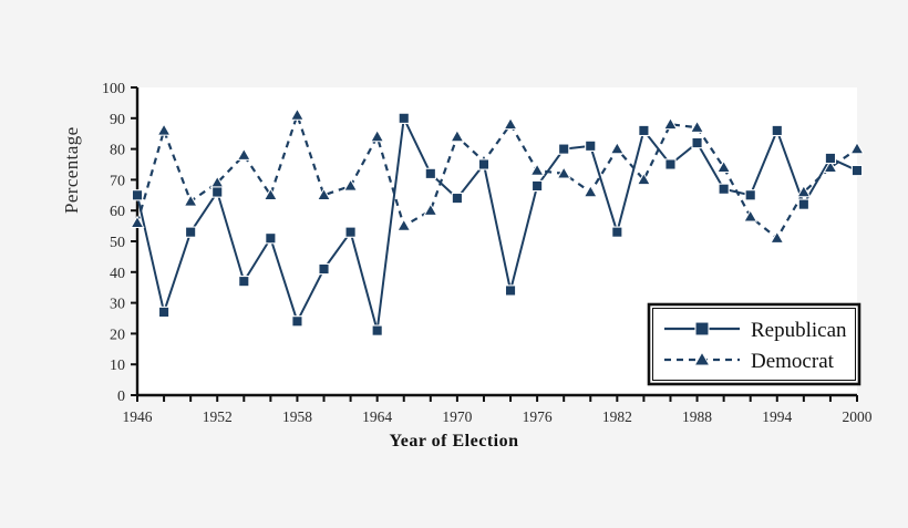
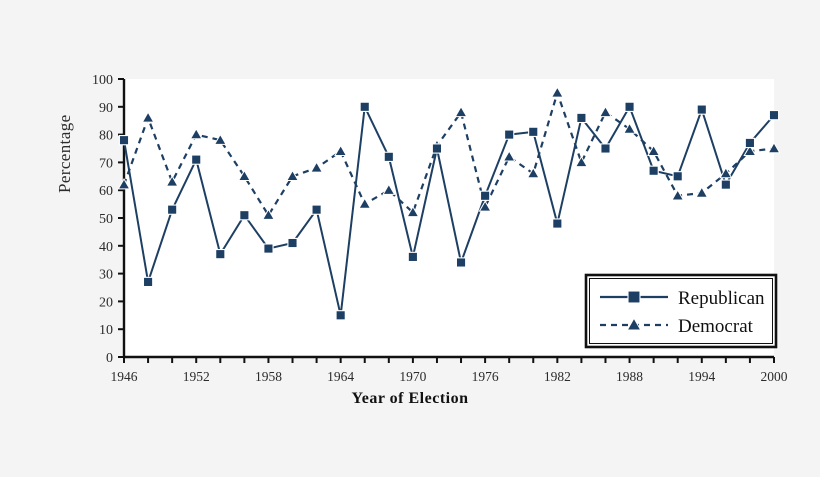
Republican/1946: 65 -> 78
Democrat/1946: 56 -> 62
Republican/1952: 66 -> 71
Democrat/1952: 69 -> 80
Republican/1958: 24 -> 39
Democrat/1958: 91 -> 51
Republican/1964: 21 -> 15
Democrat/1964: 84 -> 74
Republican/1970: 64 -> 36
Democrat/1970: 84 -> 52
Republican/1976: 68 -> 58
Democrat/1976: 73 -> 54
Republican/1982: 53 -> 48
Democrat/1982: 80 -> 95
Republican/1988: 82 -> 90
Democrat/1988: 87 -> 82
Republican/1994: 86 -> 89
Democrat/1994: 51 -> 59
Republican/2000: 73 -> 87
Democrat/2000: 80 -> 75
